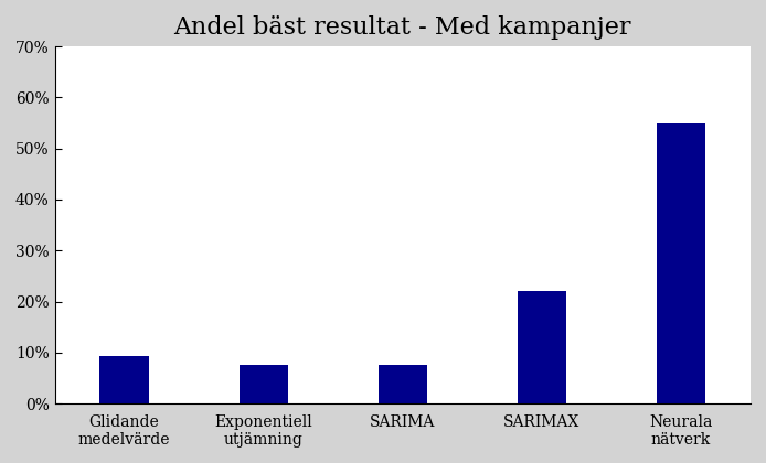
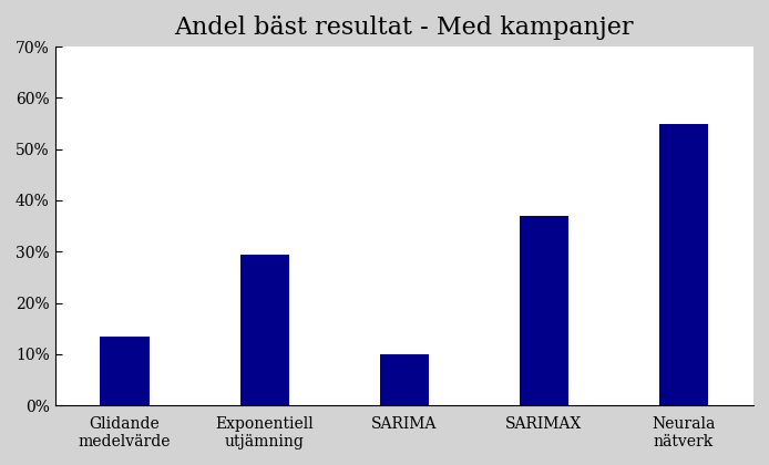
Glidande medelvärde: 9.3% -> 13.5%
Exponentiell utjämning: 7.5% -> 29.5%
SARIMA: 7.7% -> 10.0%
SARIMAX: 22.1% -> 37.0%
